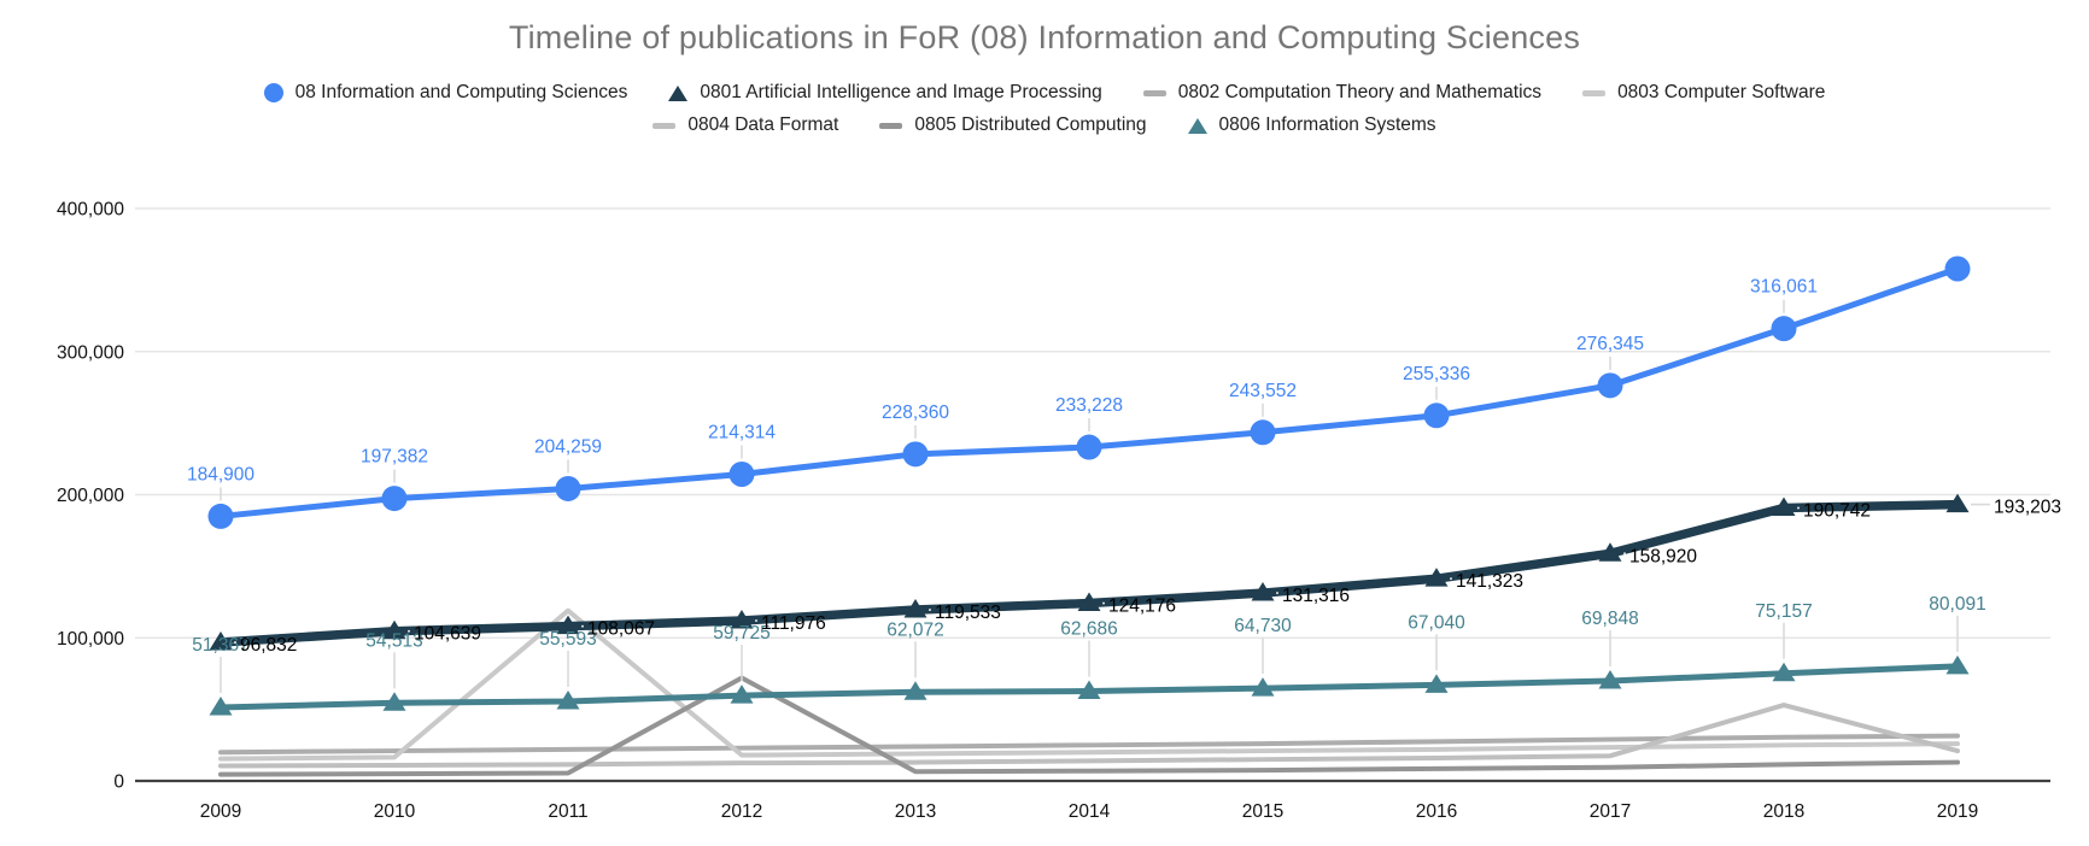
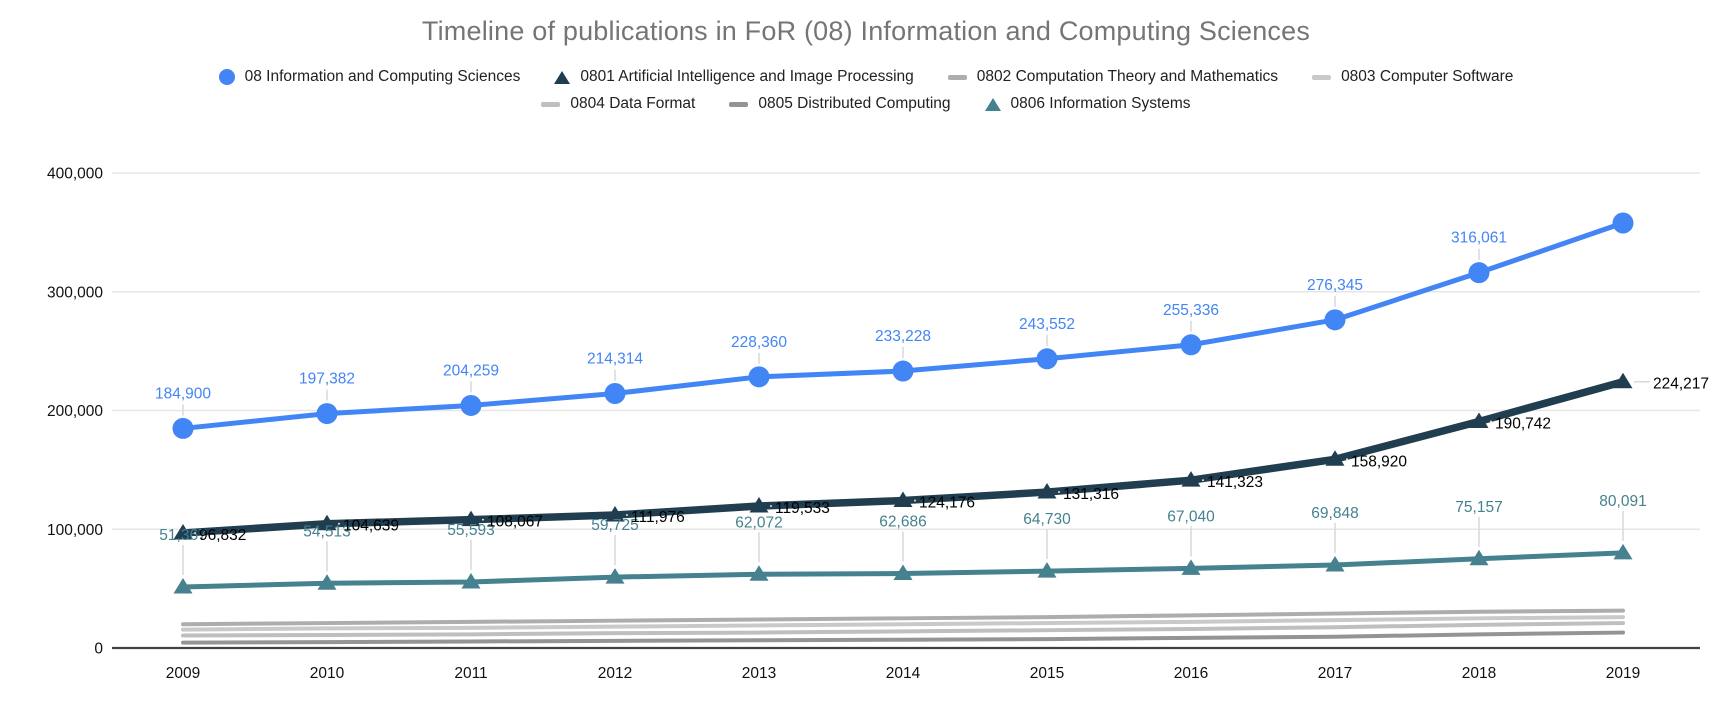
0803 Computer Software/2011: 119000 -> 17000
0805 Distributed Computing/2012: 72000 -> 6000
0804 Data Format/2018: 53000 -> 20000
0801 Artificial Intelligence and Image Processing/2019: 193,203 -> 224,217
